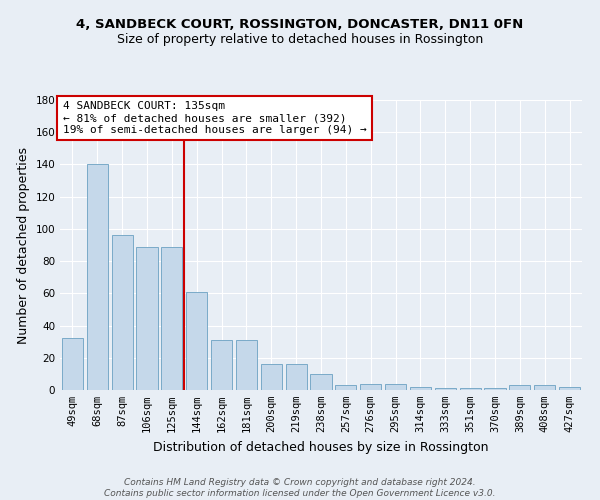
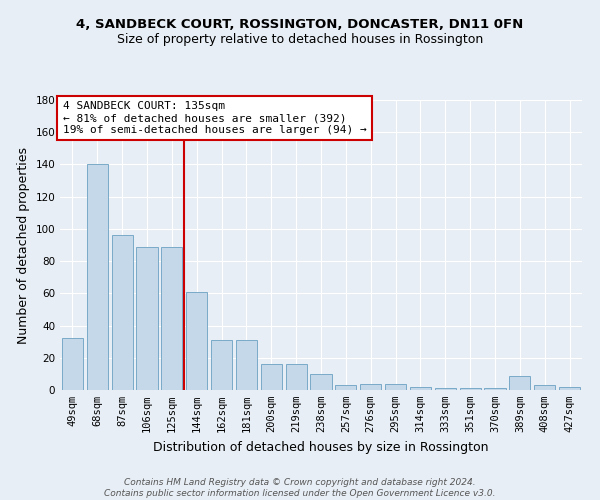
389sqm: 3 -> 9
